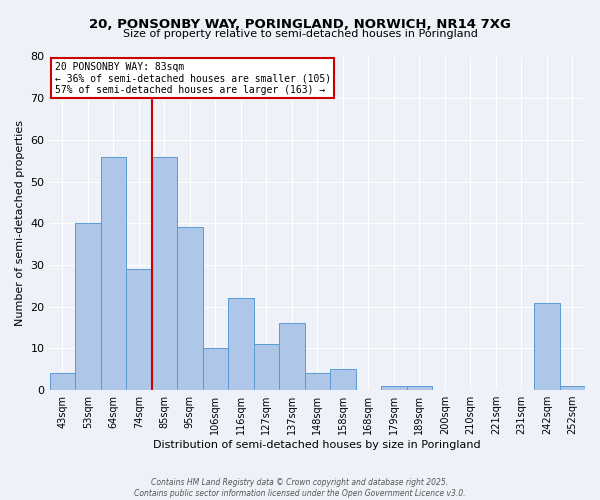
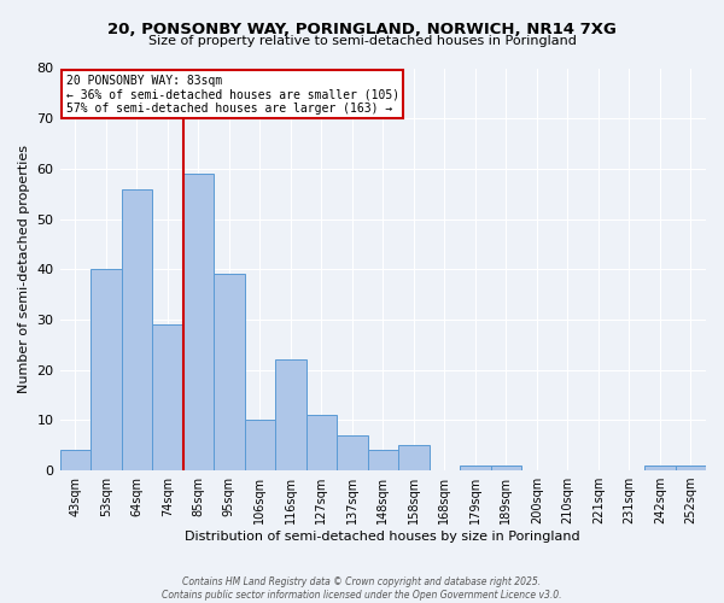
85sqm: 56 -> 59
137sqm: 16 -> 7
242sqm: 21 -> 1
